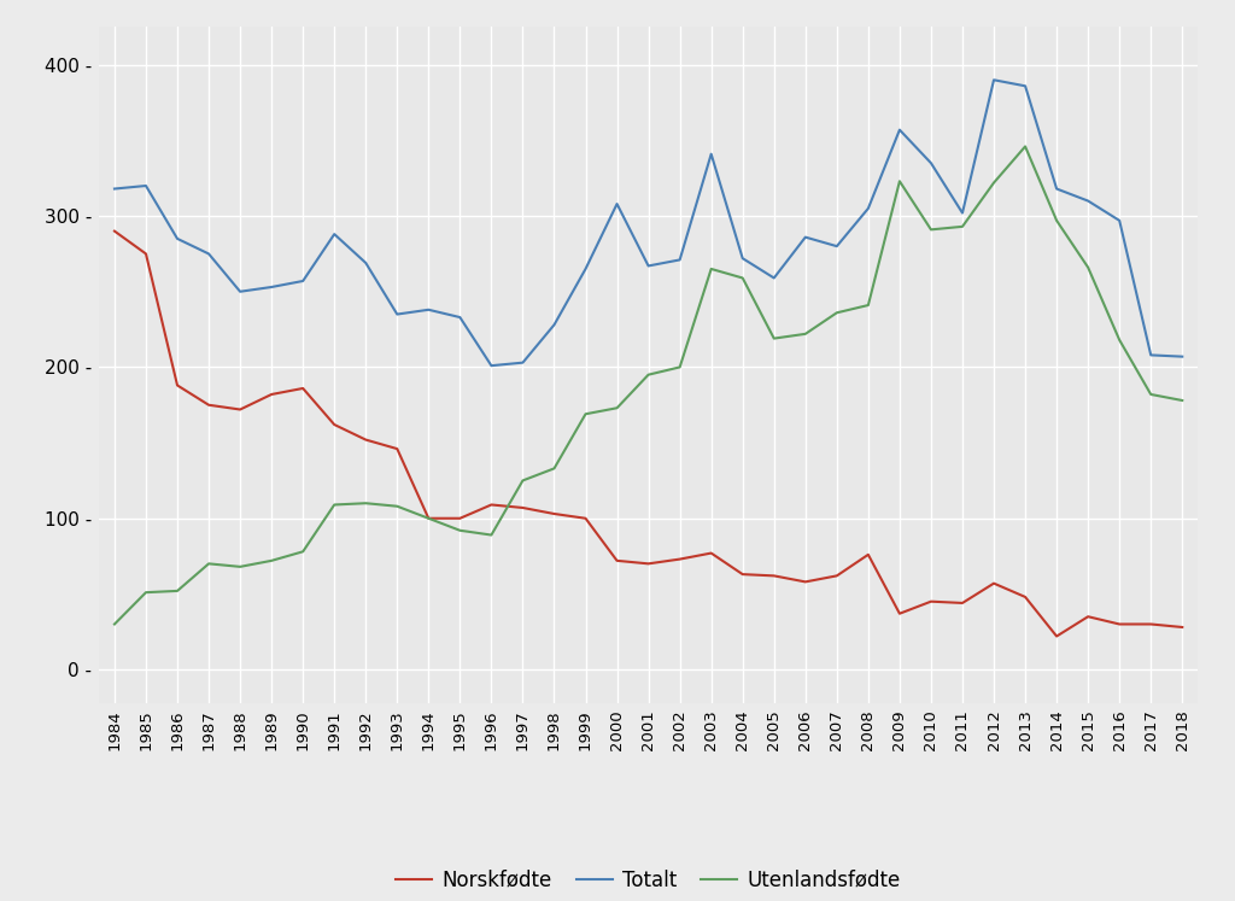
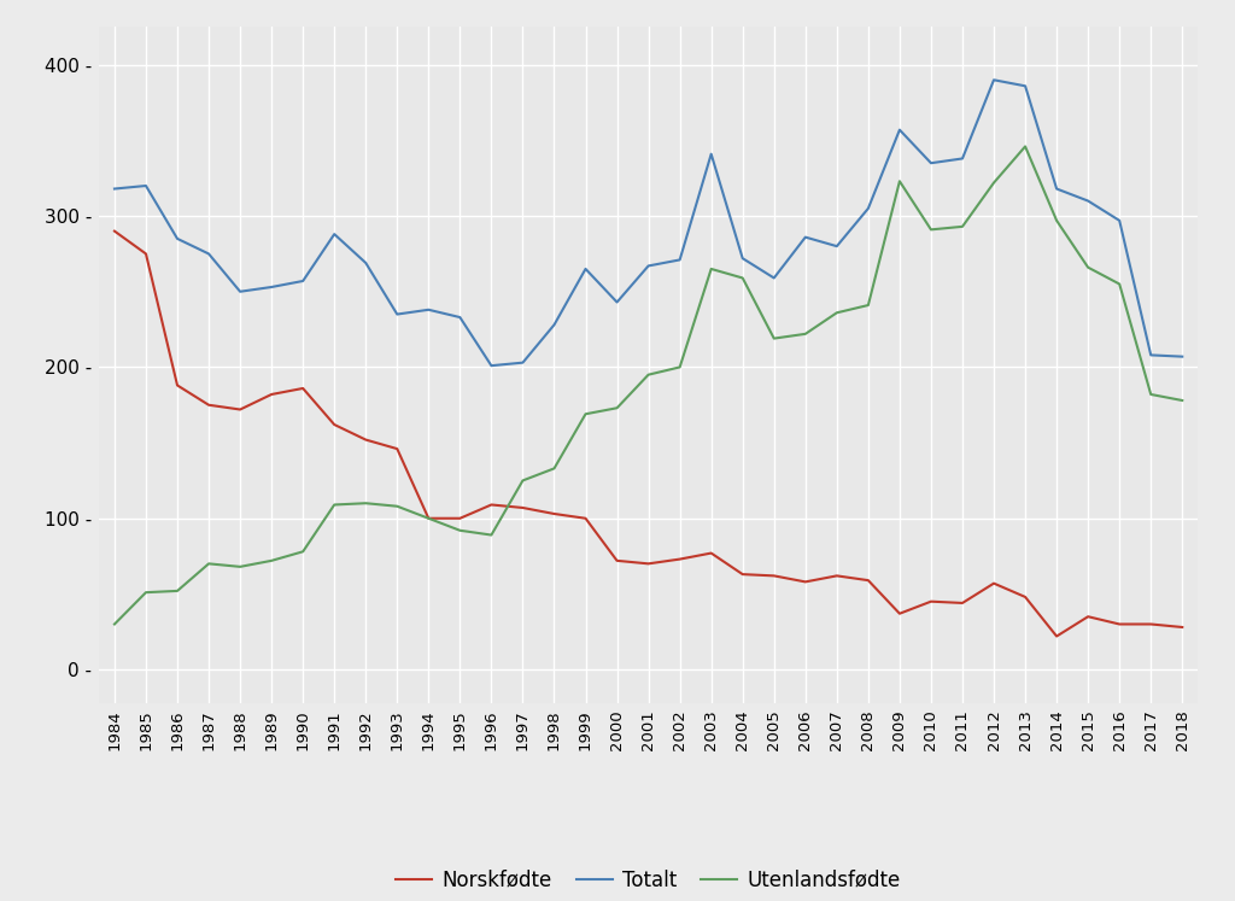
Totalt/2000: 308 - -> 243 -
Norskfødte/2008: 76 - -> 59 -
Totalt/2011: 302 - -> 338 -
Utenlandsfødte/2016: 218 - -> 255 -
